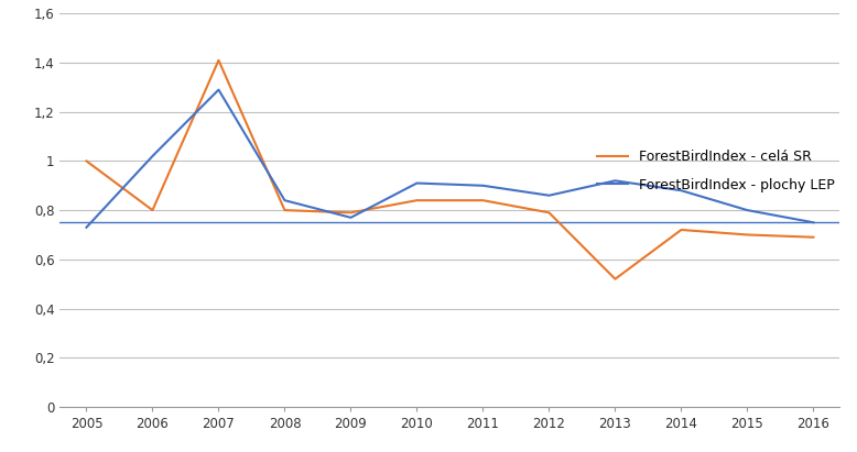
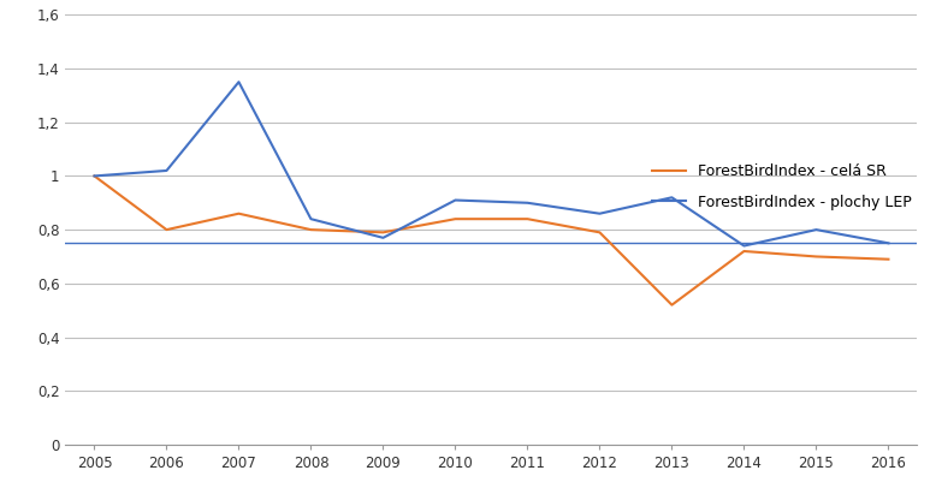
ForestBirdIndex - plochy LEP/2005: 0,73 -> 1,00
ForestBirdIndex - celá SR/2007: 1,41 -> 0,86
ForestBirdIndex - plochy LEP/2007: 1,29 -> 1,35
ForestBirdIndex - plochy LEP/2014: 0,88 -> 0,74
